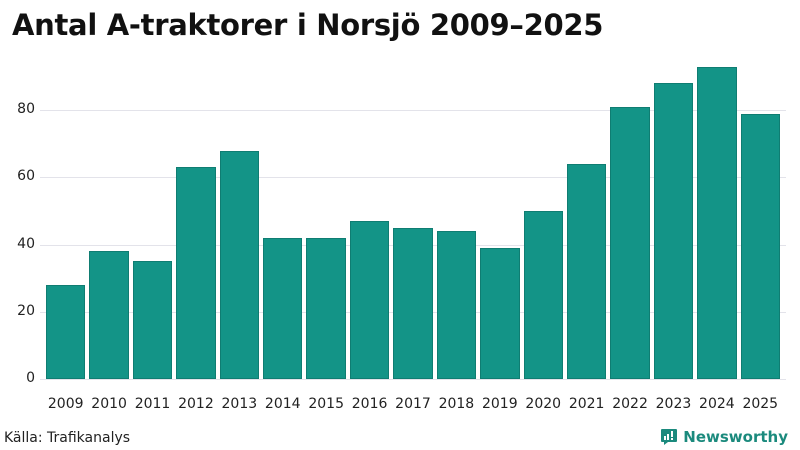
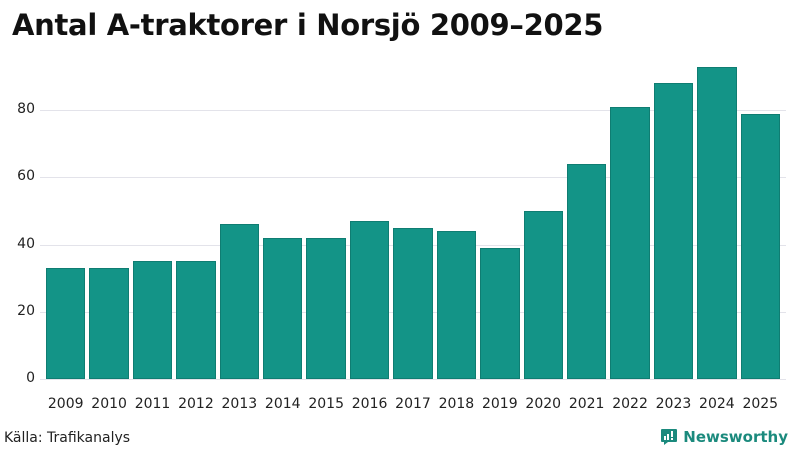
2009: 28 -> 33
2010: 38 -> 33
2012: 63 -> 35
2013: 68 -> 46
